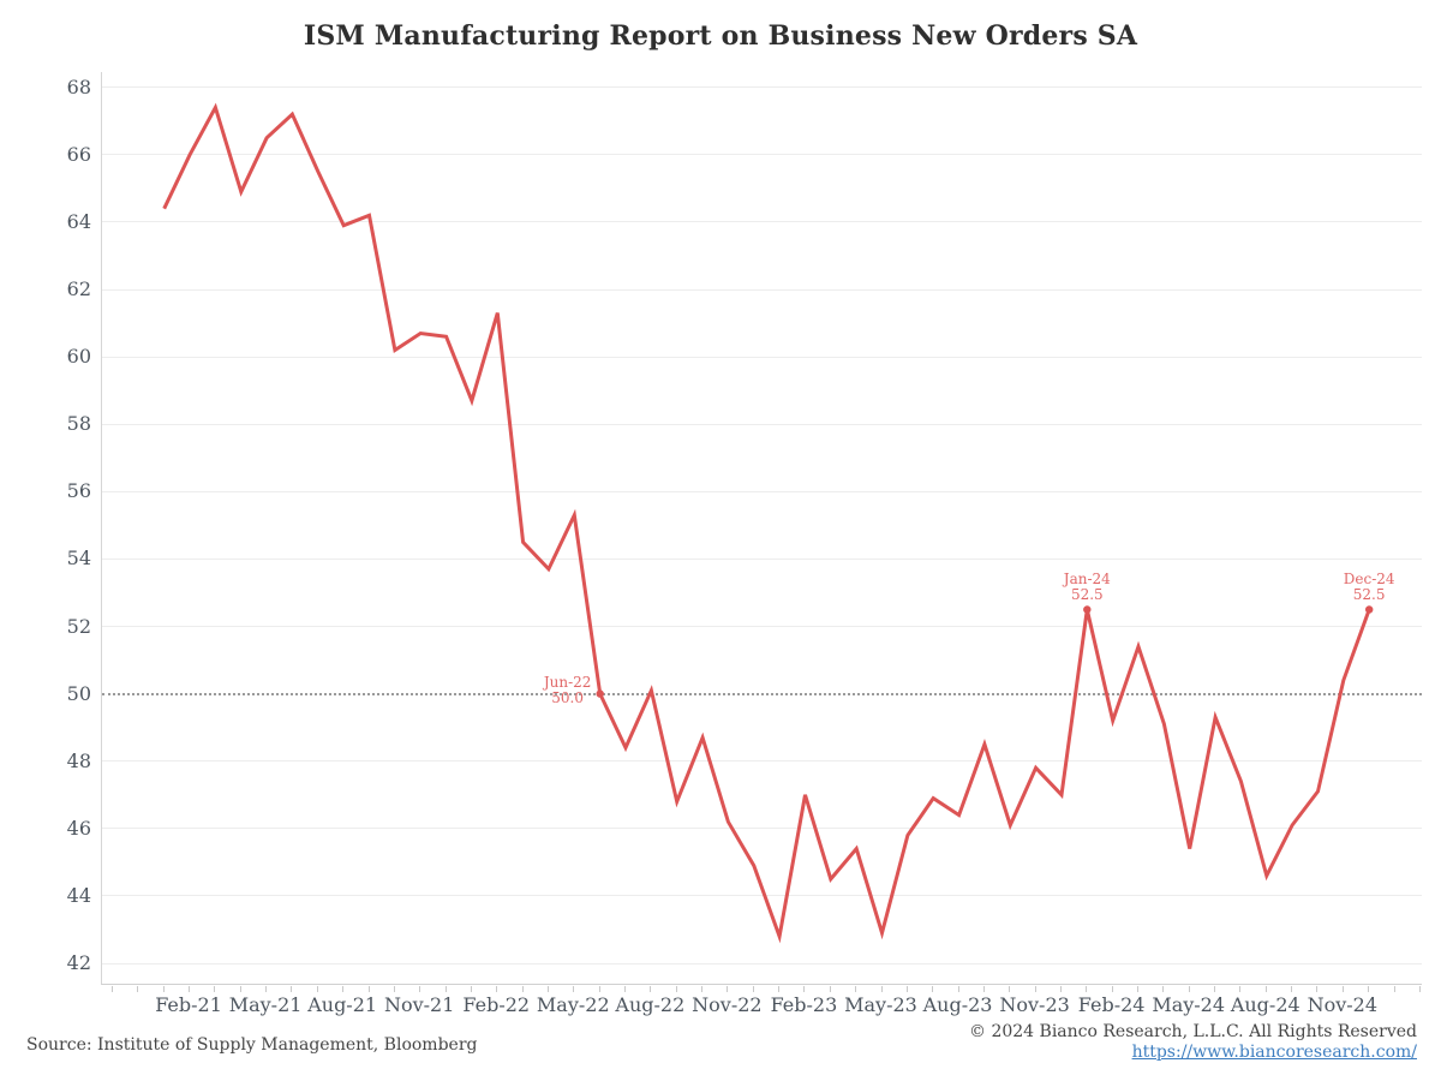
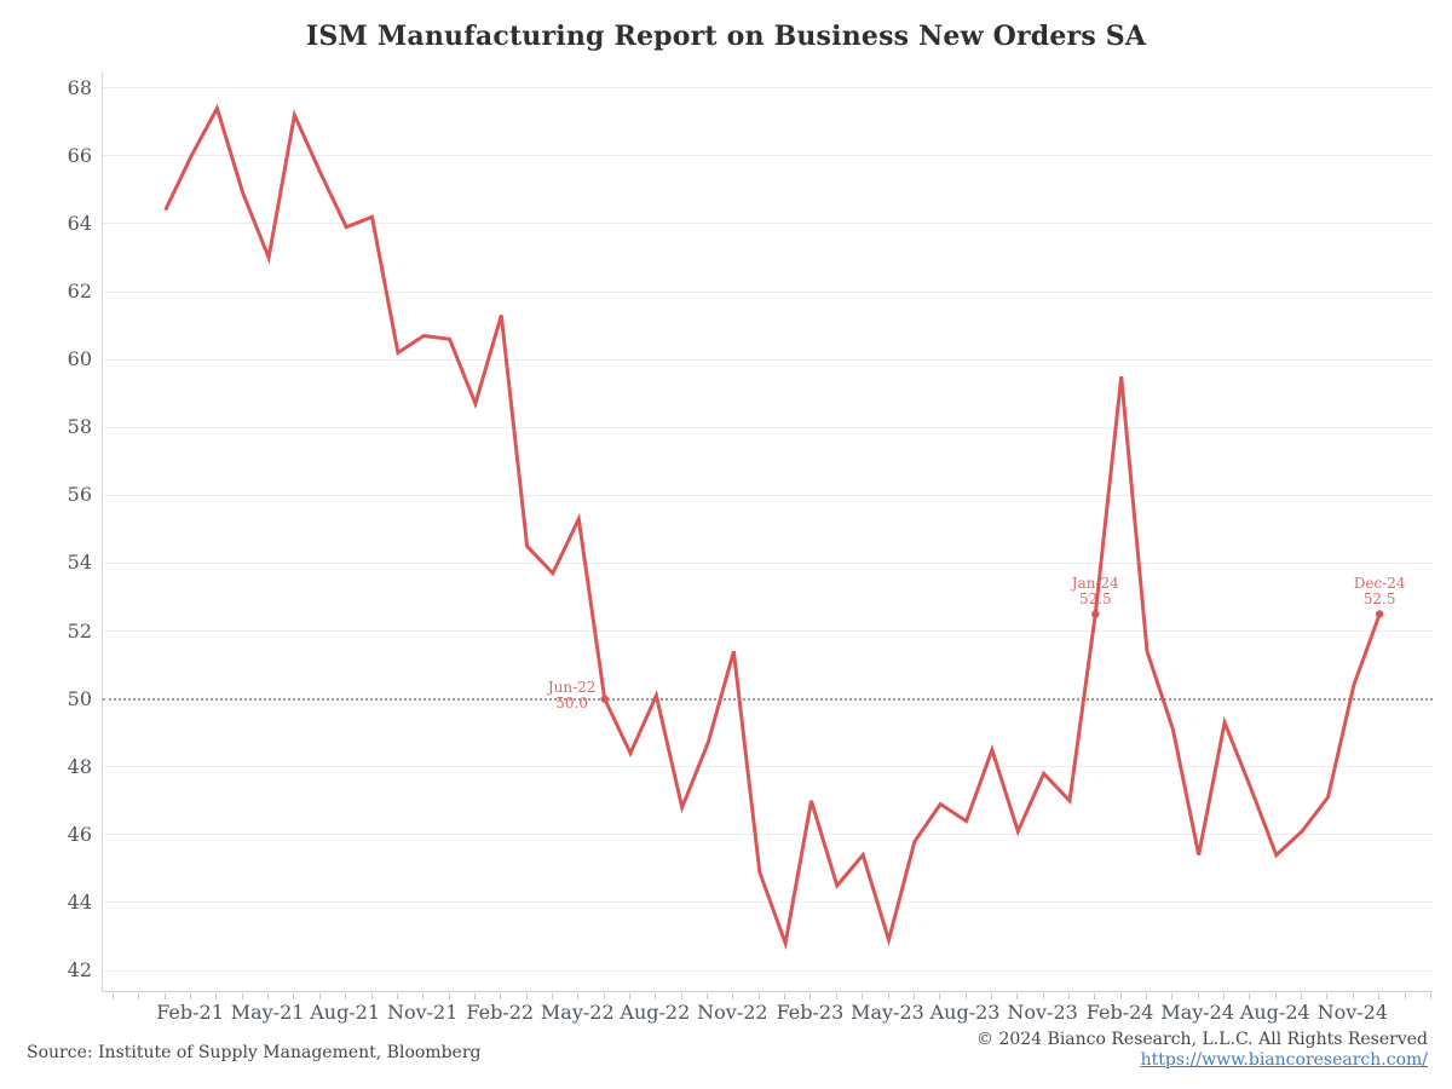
May-21: 66.5 -> 63.0
Nov-22: 46.2 -> 51.4
Feb-24: 49.2 -> 59.5
Aug-24: 44.6 -> 45.4
